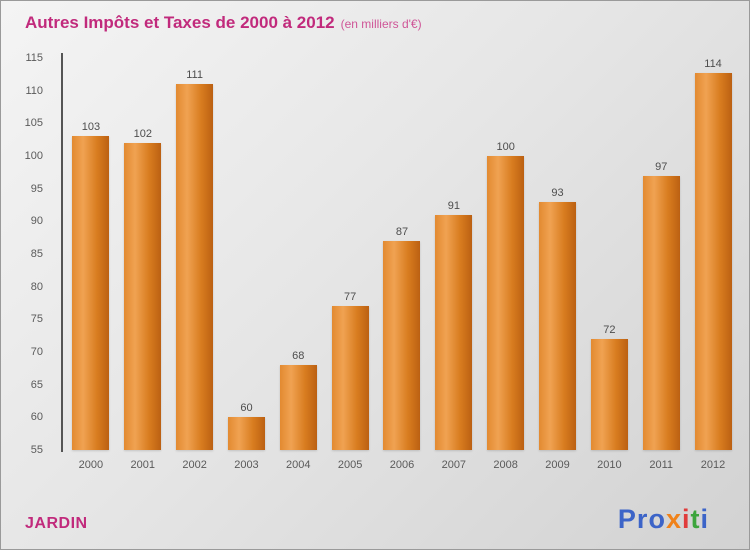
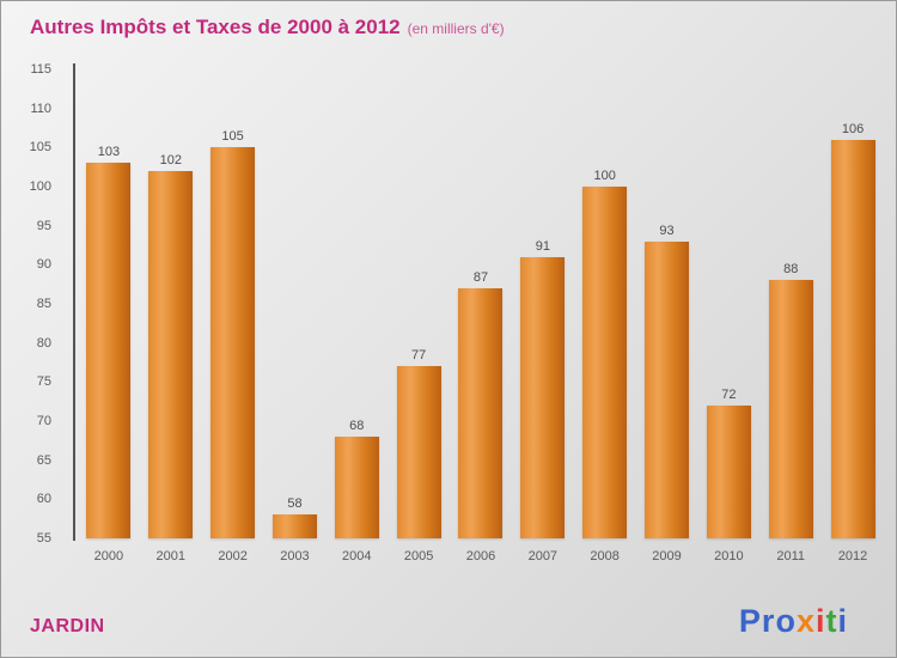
2002: 111 -> 105
2003: 60 -> 58
2011: 97 -> 88
2012: 114 -> 106
